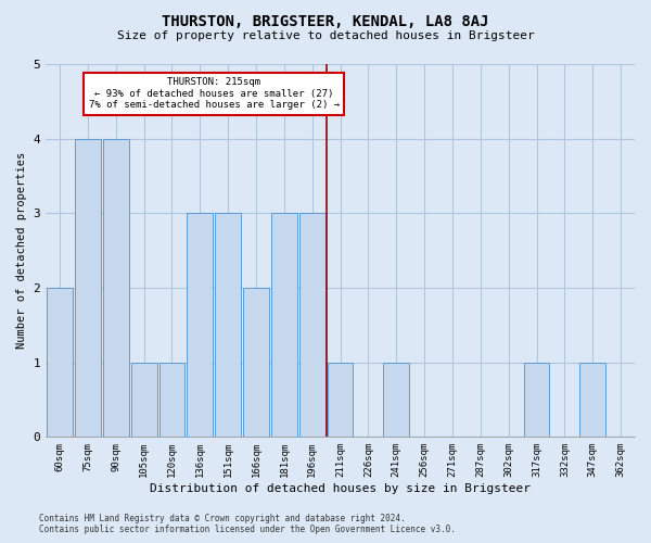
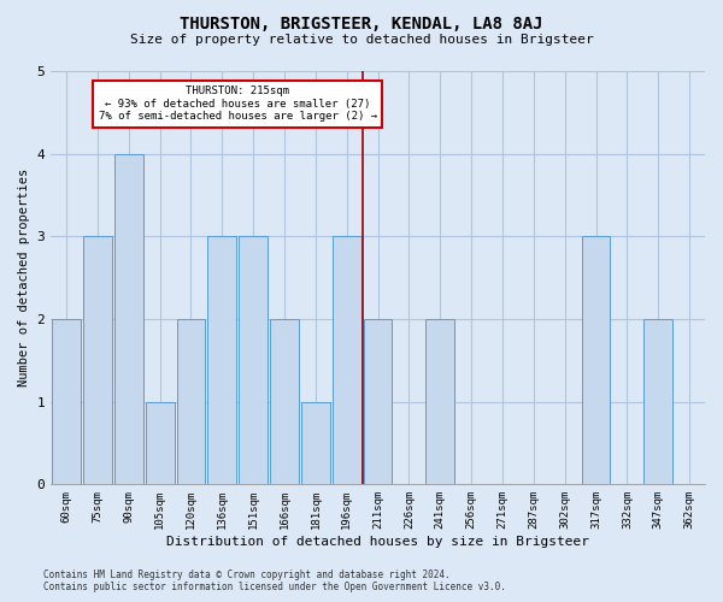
75sqm: 4 -> 3
120sqm: 1 -> 2
181sqm: 3 -> 1
211sqm: 1 -> 2
241sqm: 1 -> 2
317sqm: 1 -> 3
347sqm: 1 -> 2
